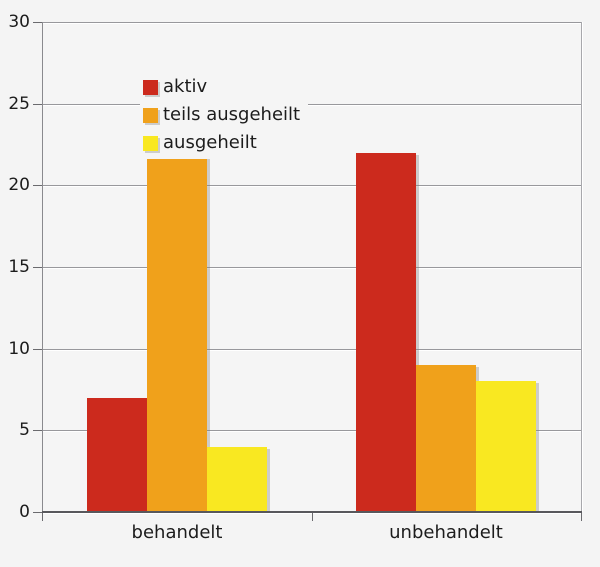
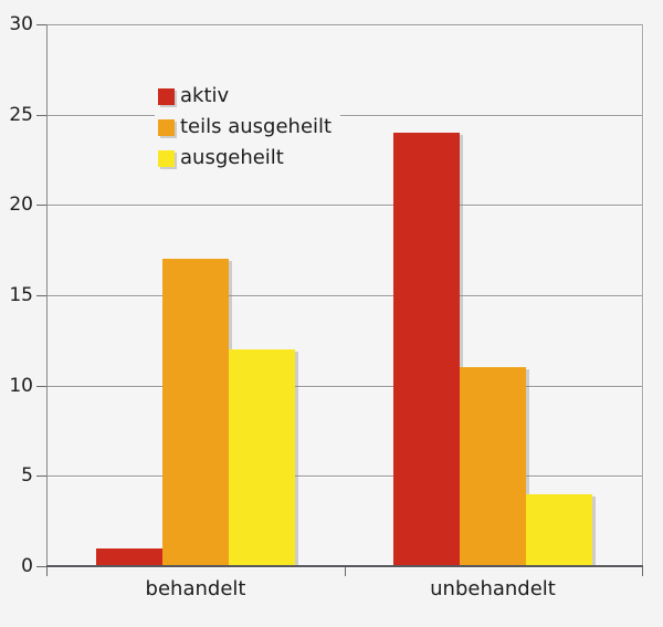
aktiv/behandelt: 7 -> 1
teils ausgeheilt/behandelt: 27 -> 17
ausgeheilt/behandelt: 4 -> 12
aktiv/unbehandelt: 22 -> 24
teils ausgeheilt/unbehandelt: 9 -> 11
ausgeheilt/unbehandelt: 8 -> 4
